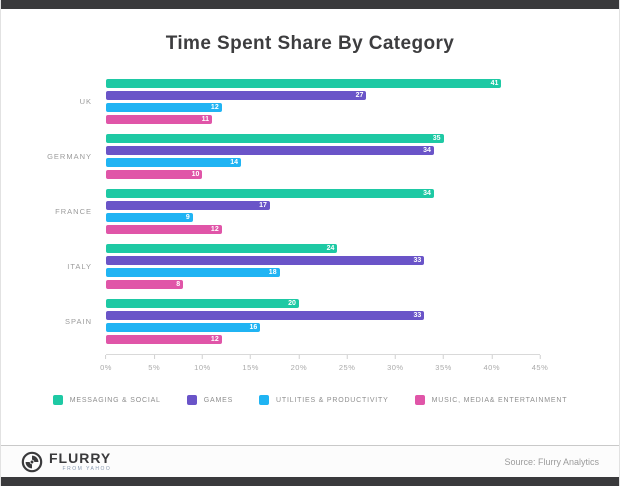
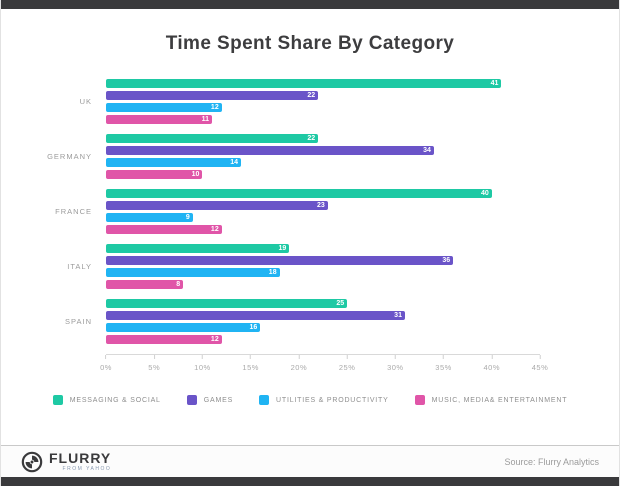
GAMES/UK: 27 -> 22
MESSAGING & SOCIAL/GERMANY: 35 -> 22
MESSAGING & SOCIAL/FRANCE: 34 -> 40
GAMES/FRANCE: 17 -> 23
MESSAGING & SOCIAL/ITALY: 24 -> 19
GAMES/ITALY: 33 -> 36
MESSAGING & SOCIAL/SPAIN: 20 -> 25
GAMES/SPAIN: 33 -> 31
